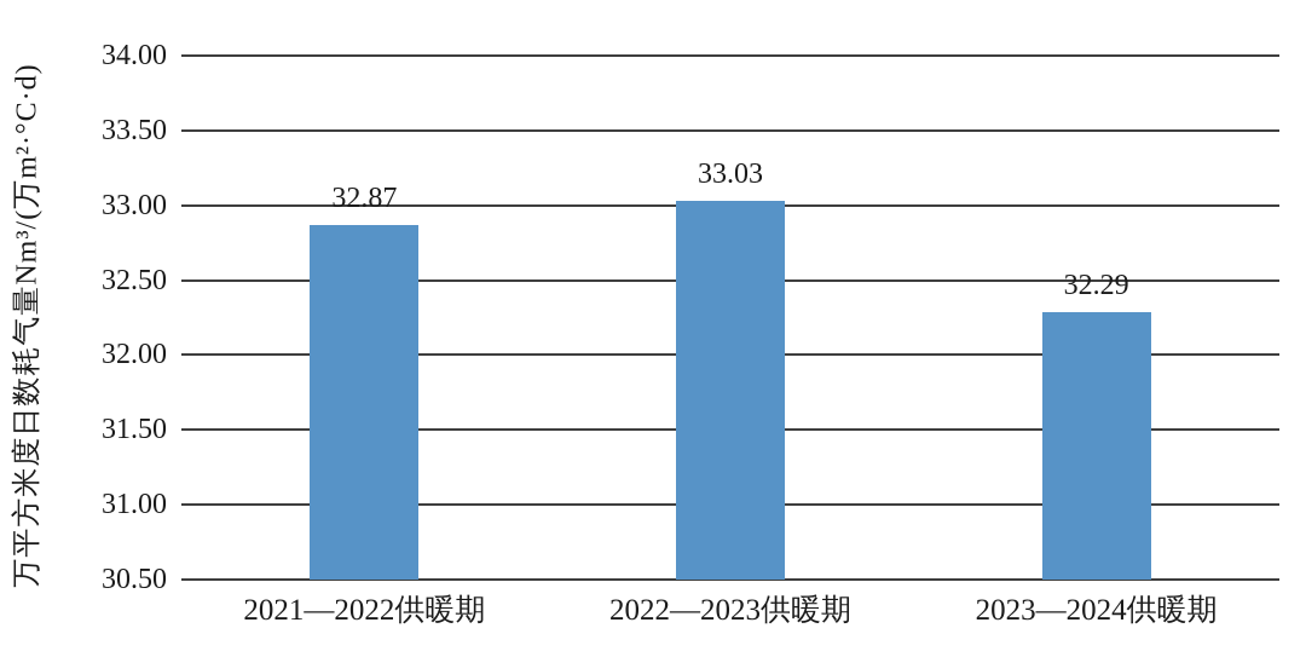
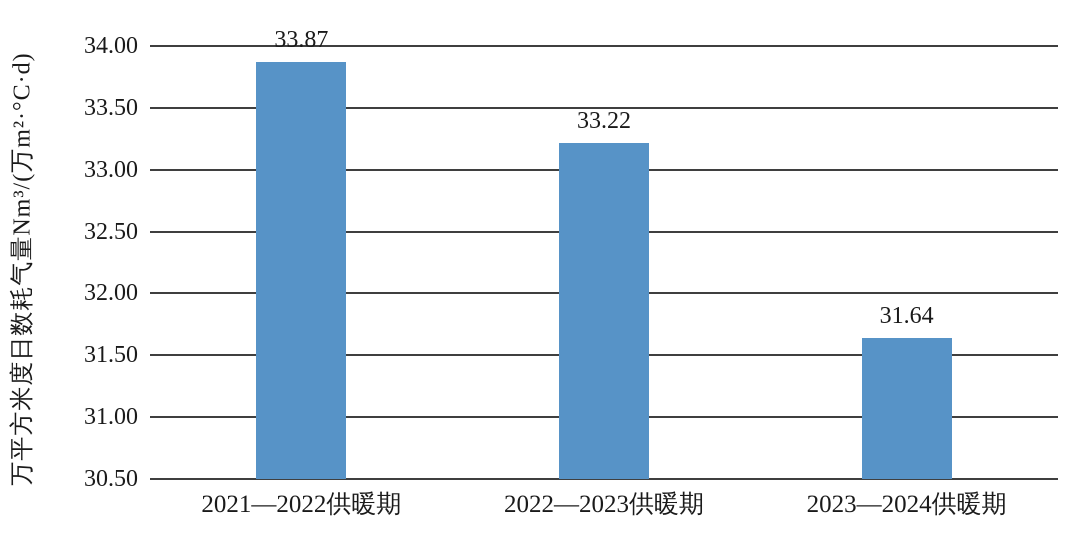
2021—2022供暖期: 32.87 -> 33.87
2022—2023供暖期: 33.03 -> 33.22
2023—2024供暖期: 32.29 -> 31.64
